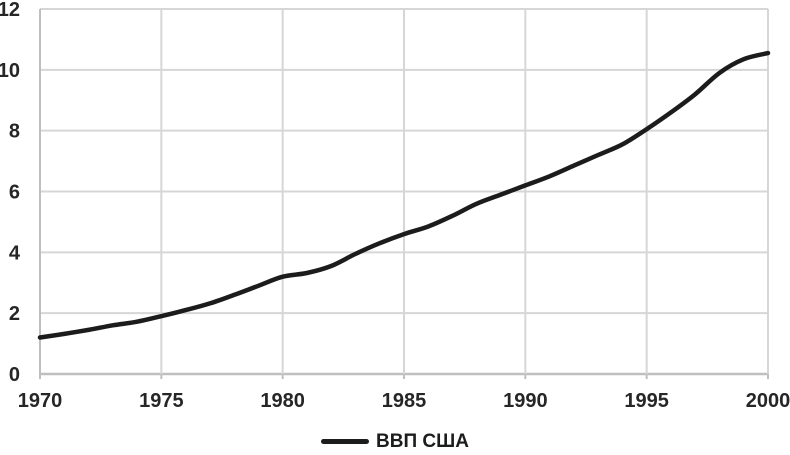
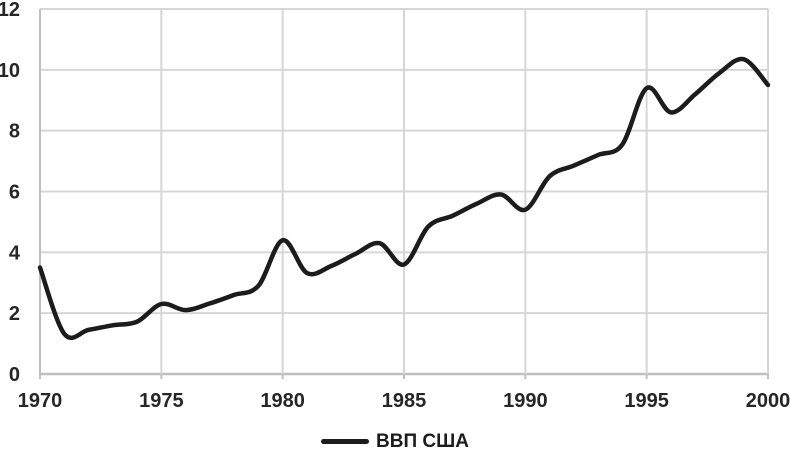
1970: 1.2 -> 3.5
1975: 1.9 -> 2.3
1980: 3.2 -> 4.4
1985: 4.6 -> 3.6
1990: 6.2 -> 5.4
1995: 8.1 -> 9.4
2000: 10.6 -> 9.5
